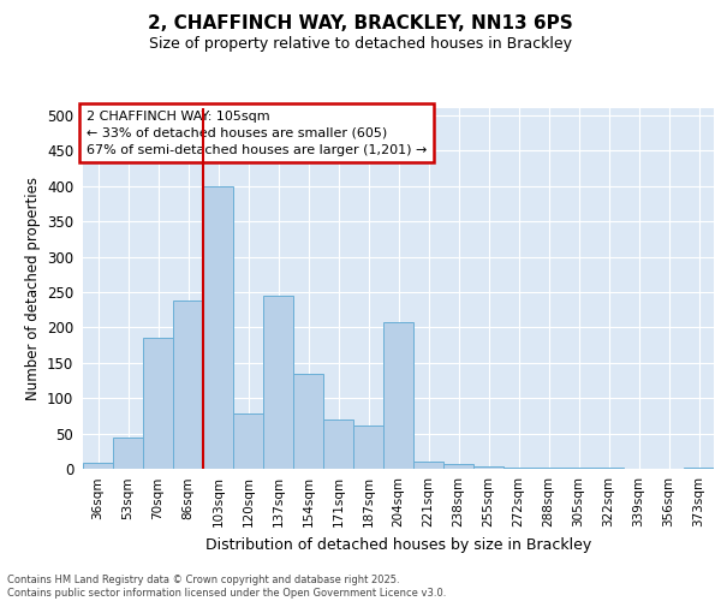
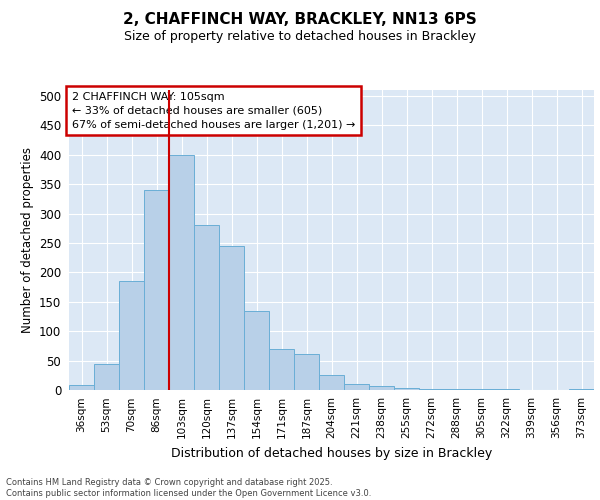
86sqm: 238 -> 340
120sqm: 78 -> 280
204sqm: 208 -> 25
